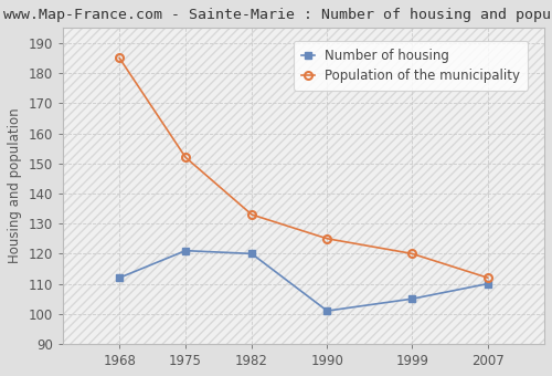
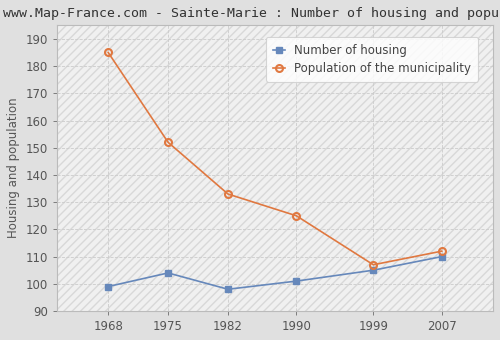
Number of housing/1968: 112 -> 99
Number of housing/1975: 121 -> 104
Number of housing/1982: 120 -> 98
Population of the municipality/1999: 120 -> 107
